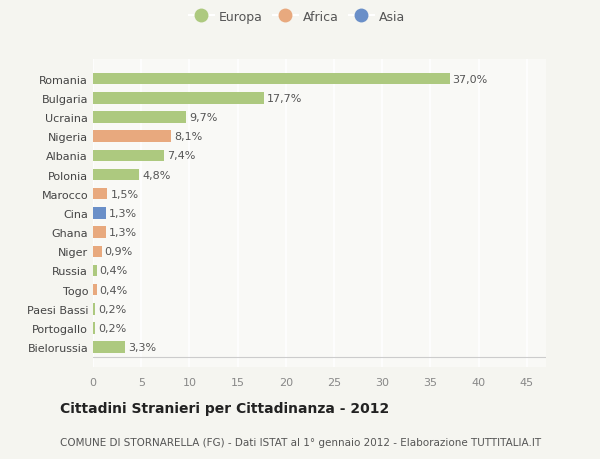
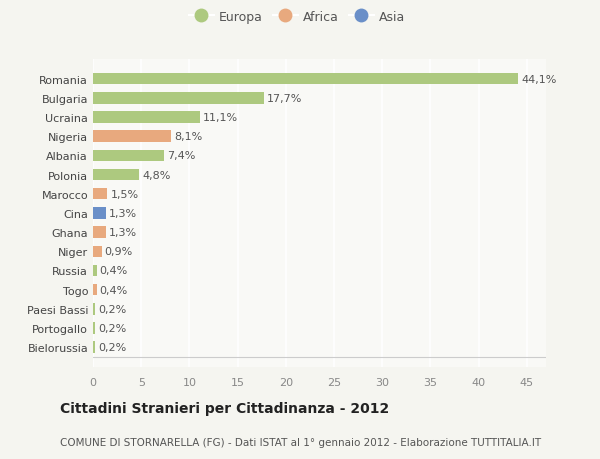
Romania: 37,0% -> 44,1%
Ucraina: 9,7% -> 11,1%
Bielorussia: 3,3% -> 0,2%
